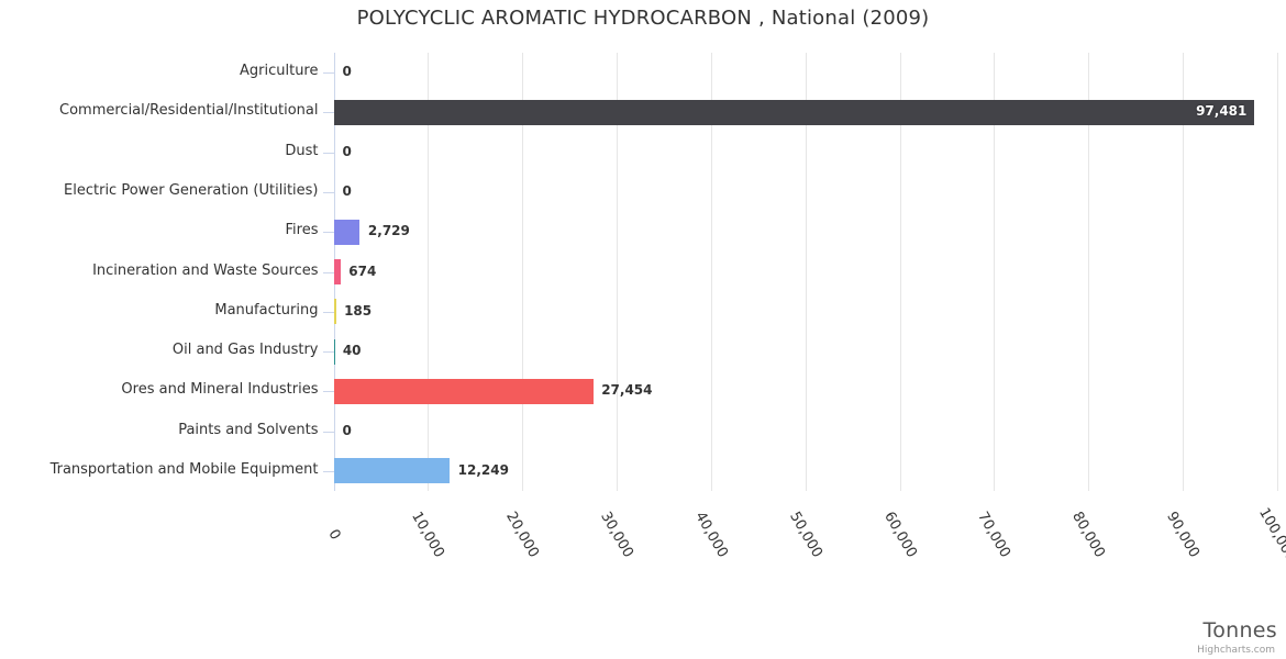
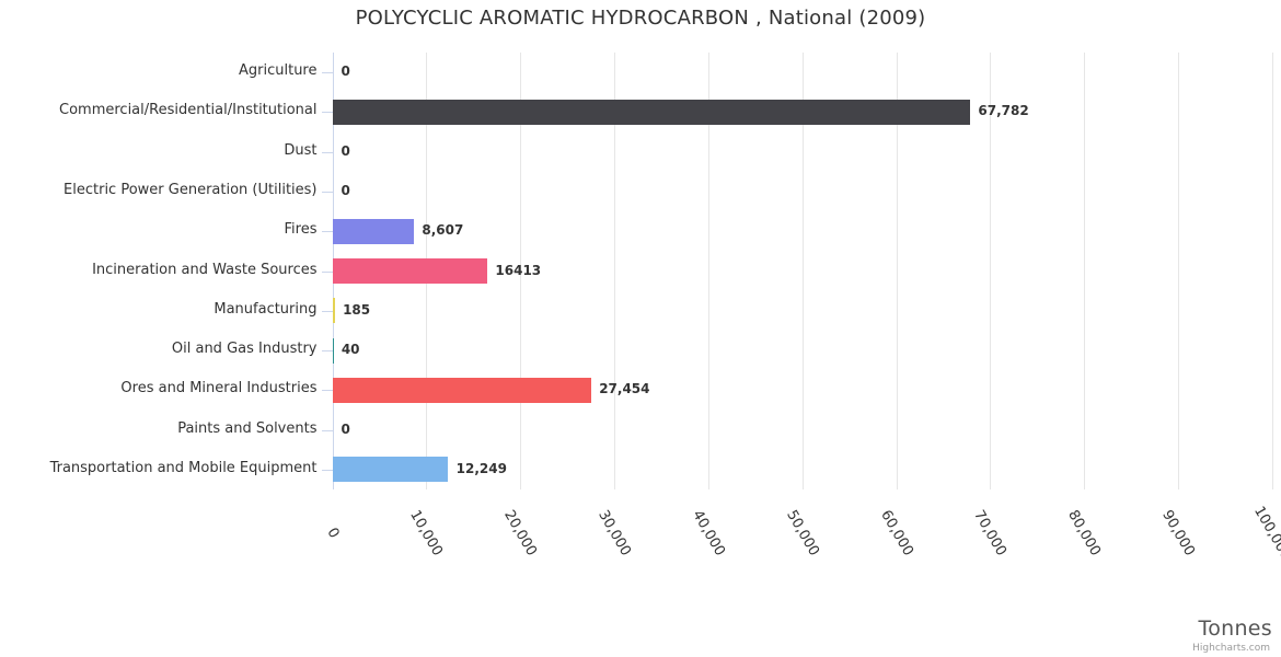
Commercial/Residential/Institutional: 97,481 -> 67,782
Fires: 2,729 -> 8,607
Incineration and Waste Sources: 674 -> 16413
